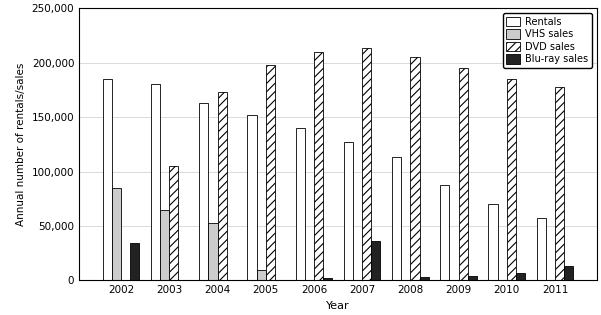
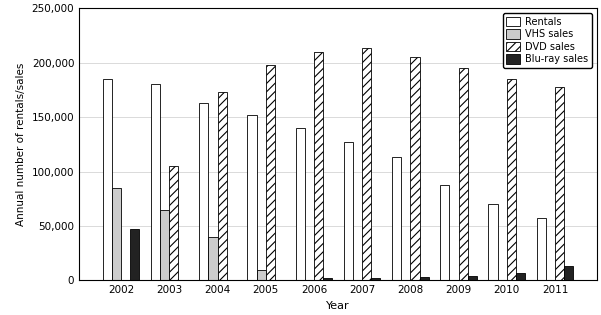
Blu-ray sales/2002: 34,000 -> 47,000
VHS sales/2004: 53,000 -> 40,000
Blu-ray sales/2007: 36,000 -> 2,000
